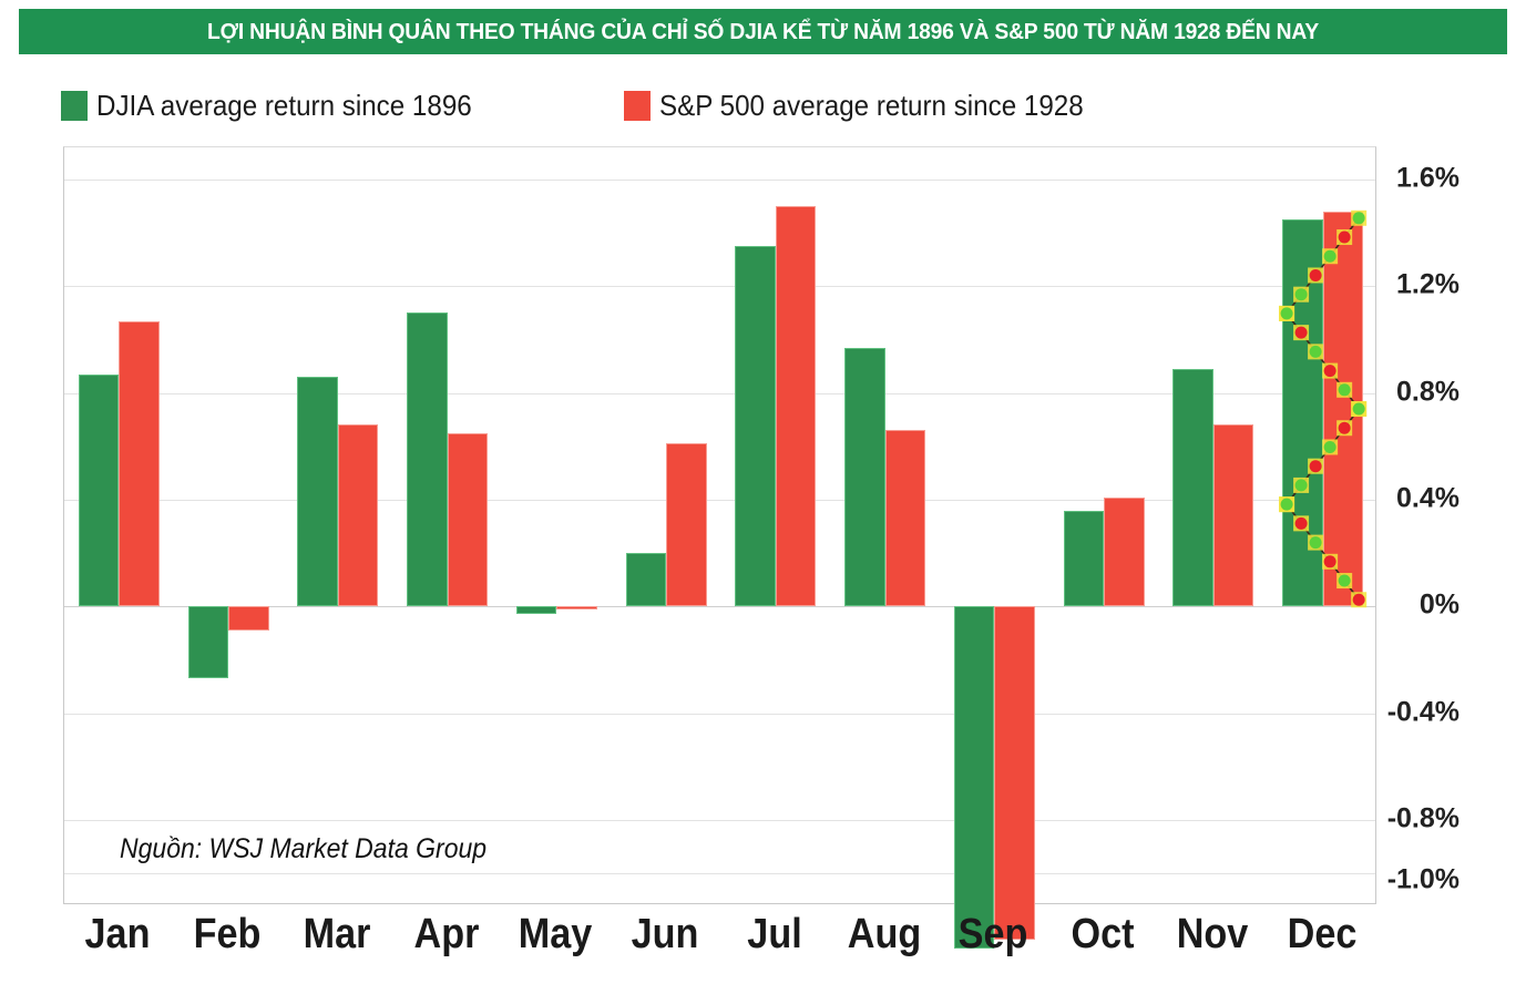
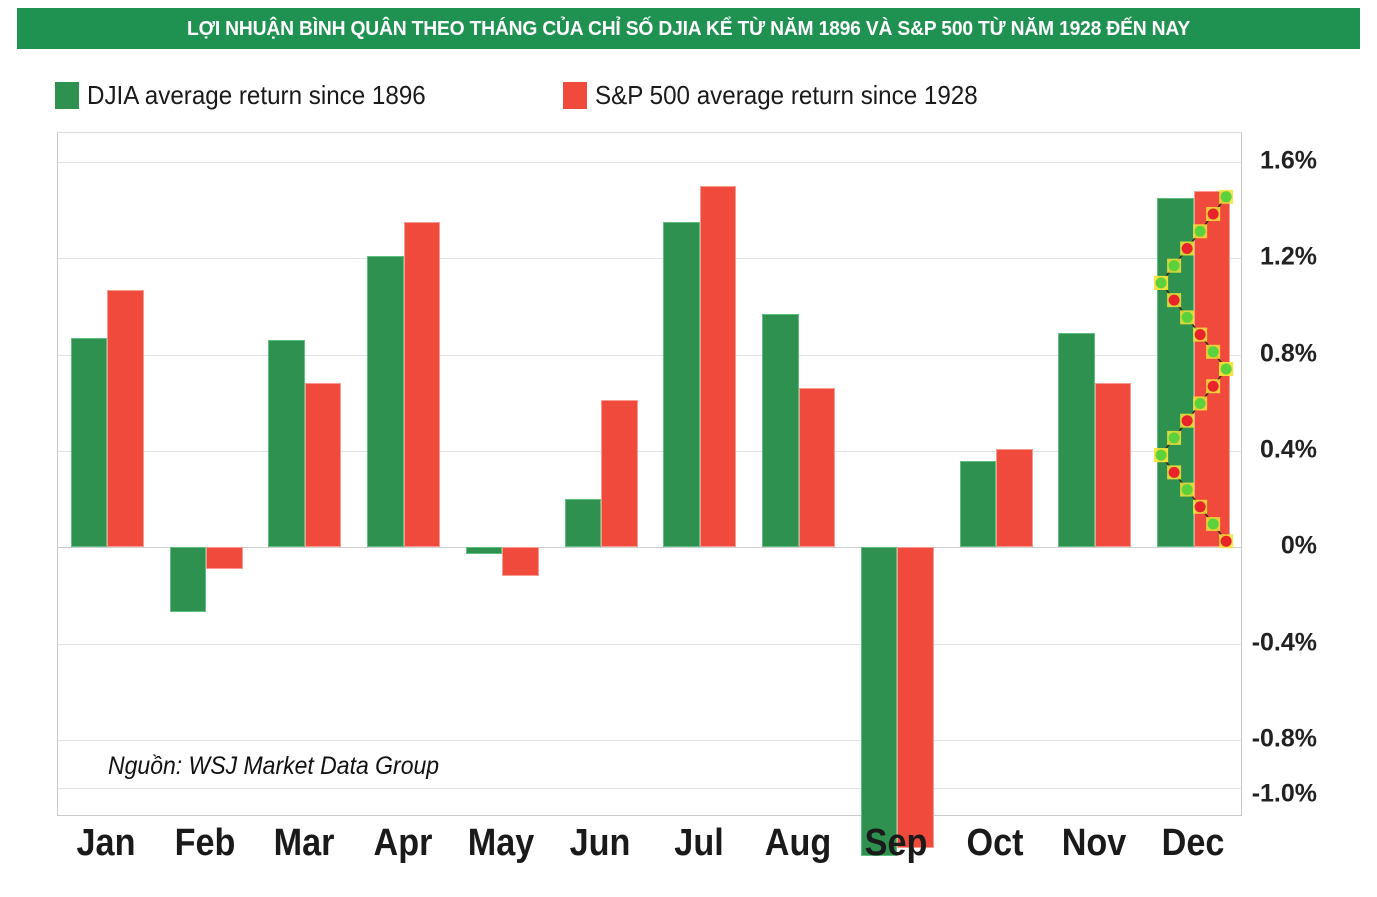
DJIA average return since 1896/Apr: 1.10% -> 1.21%
S&P 500 average return since 1928/Apr: 0.65% -> 1.35%
S&P 500 average return since 1928/May: -0.01% -> -0.12%
